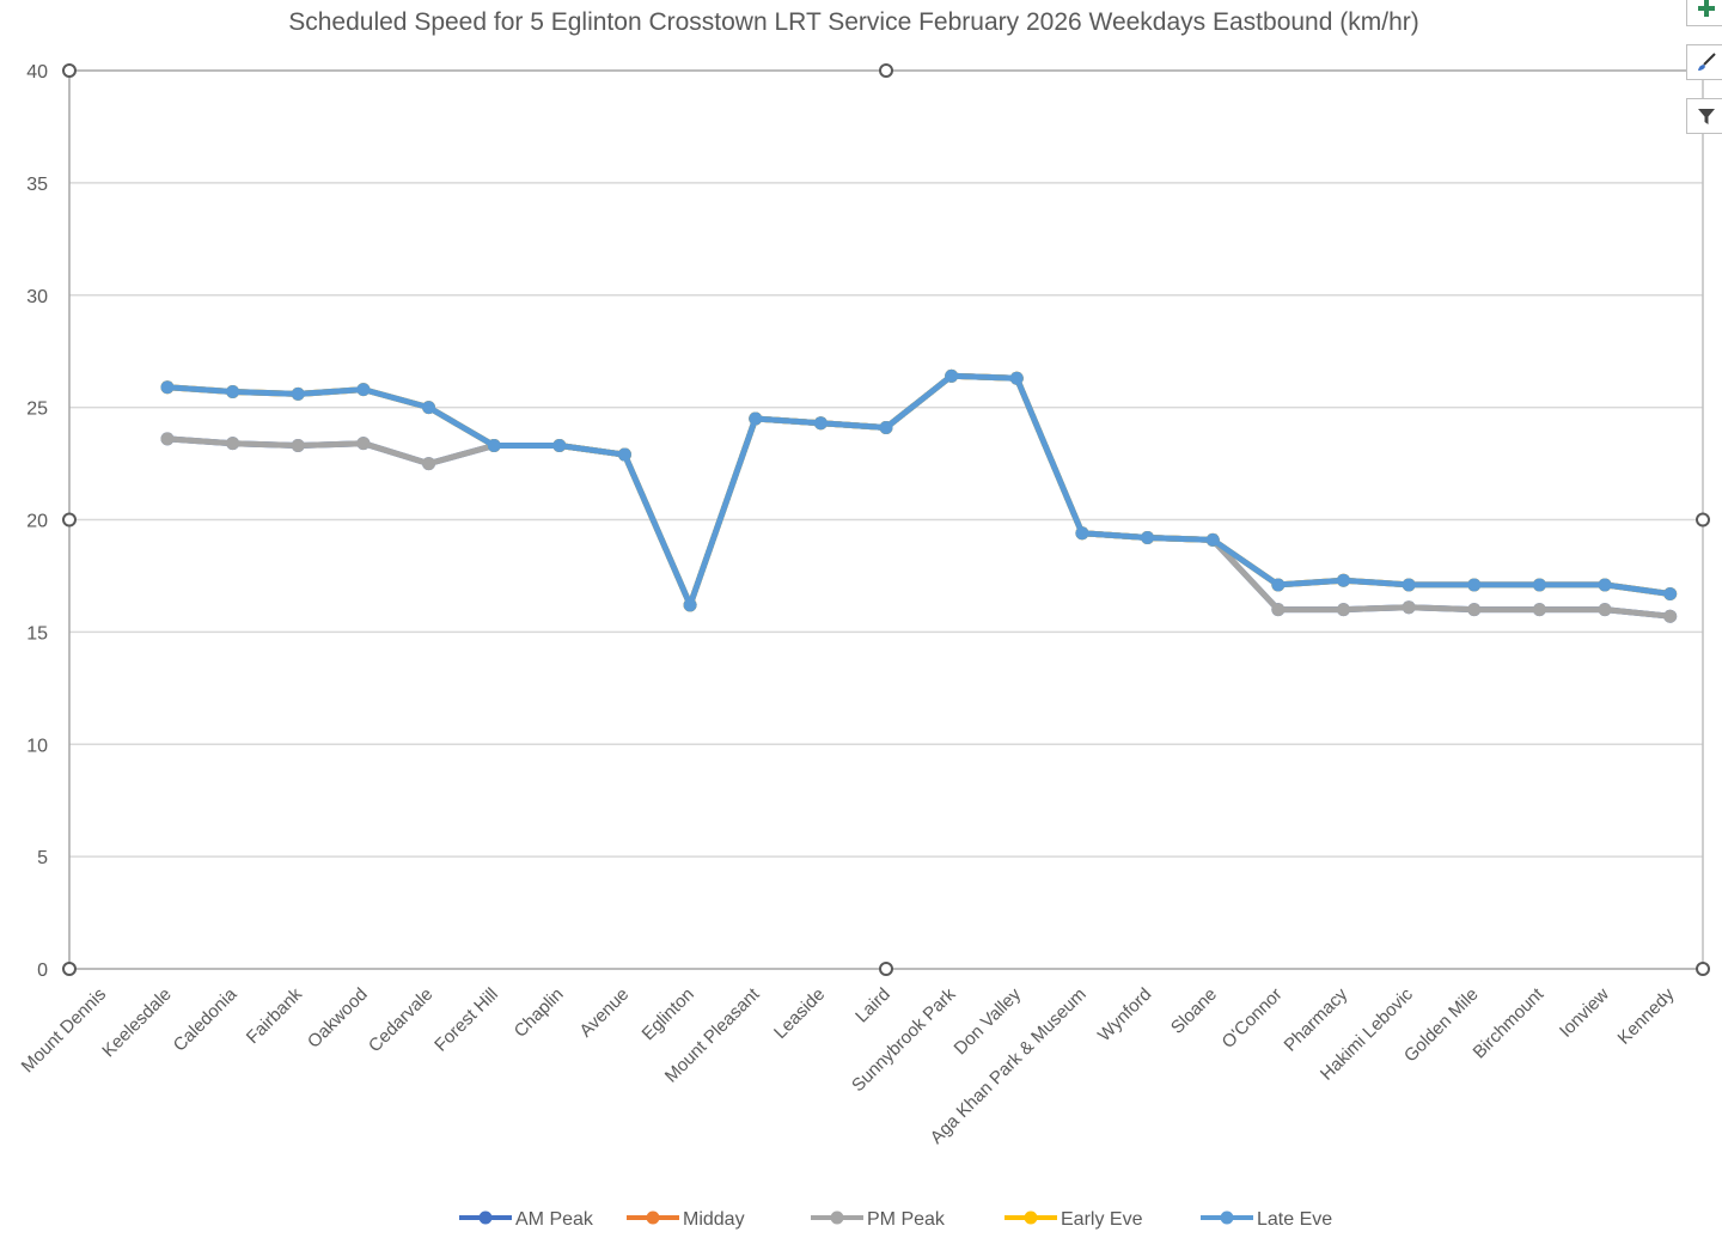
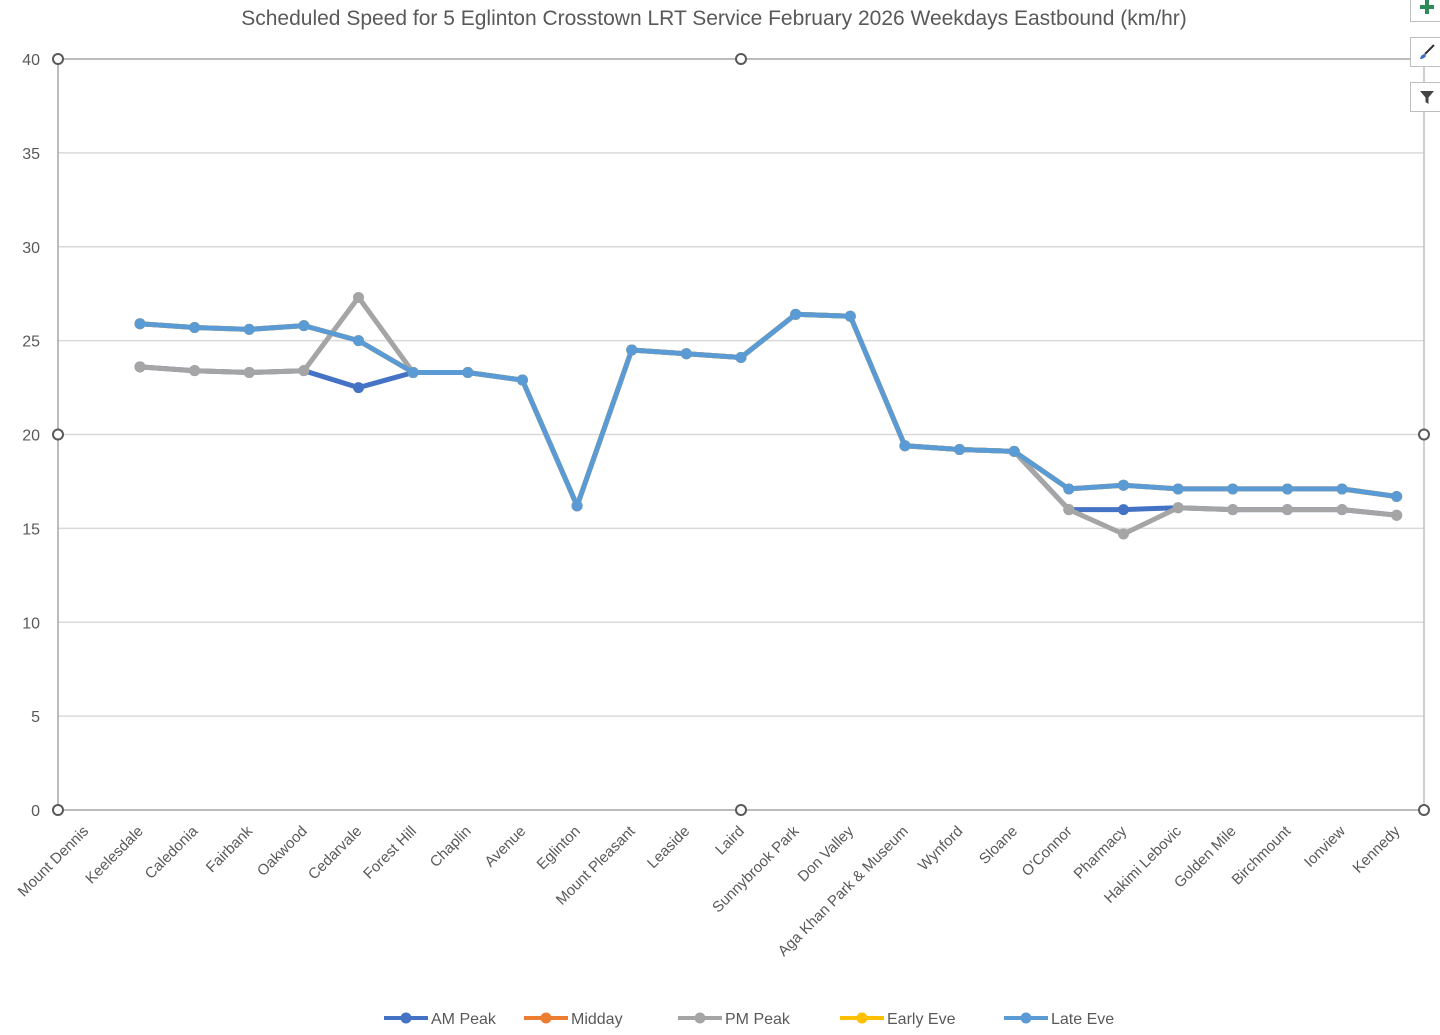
PM Peak/Cedarvale: 22.5 -> 27.3
PM Peak/Pharmacy: 16.0 -> 14.7
